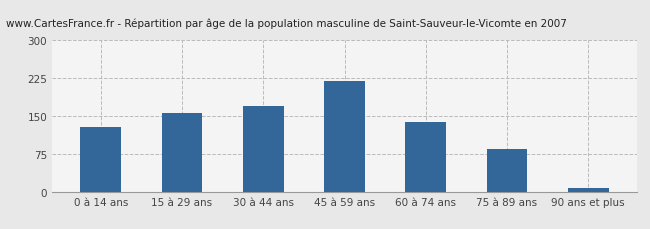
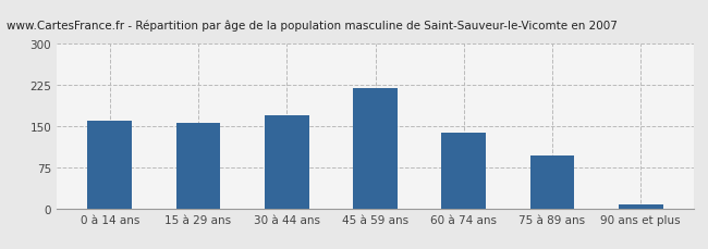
0 à 14 ans: 128 -> 160
75 à 89 ans: 86 -> 97
